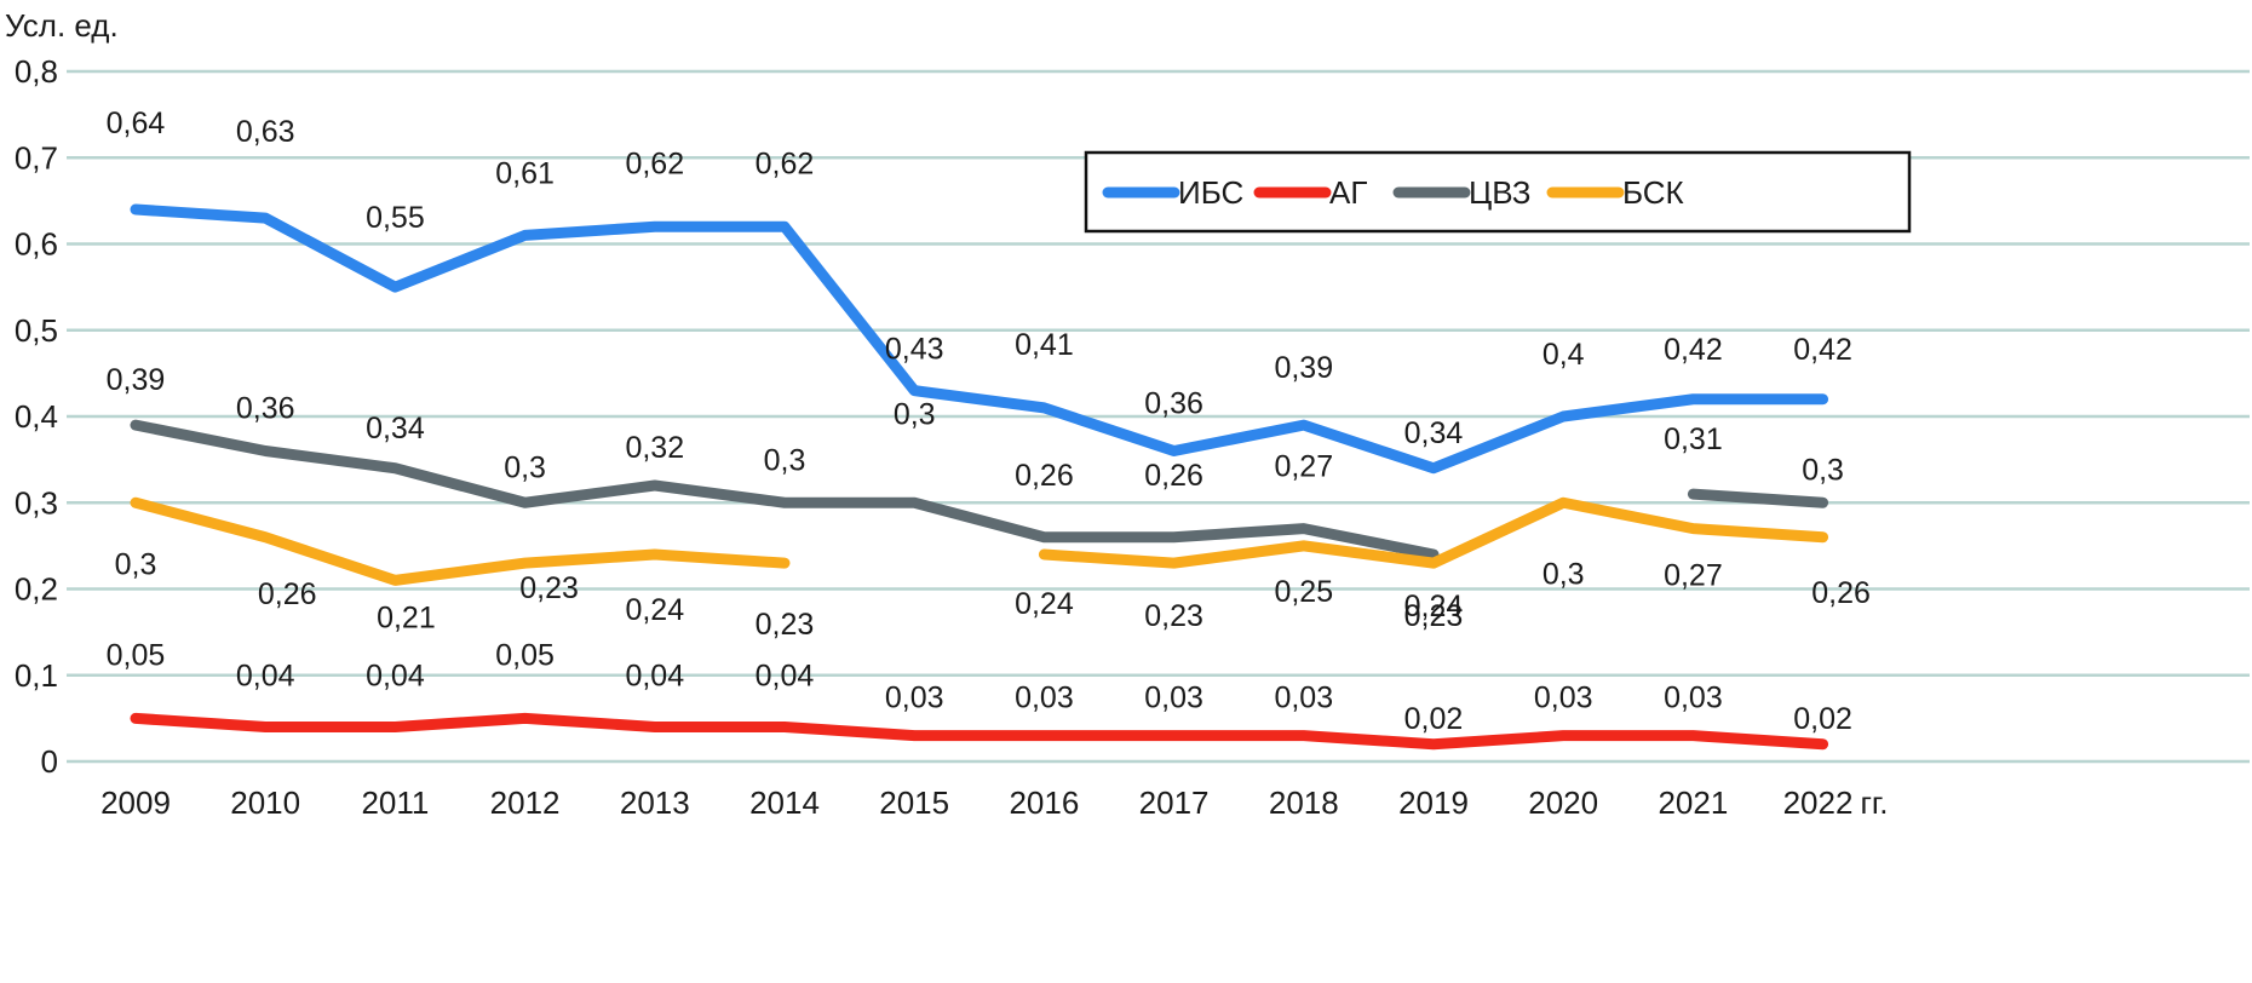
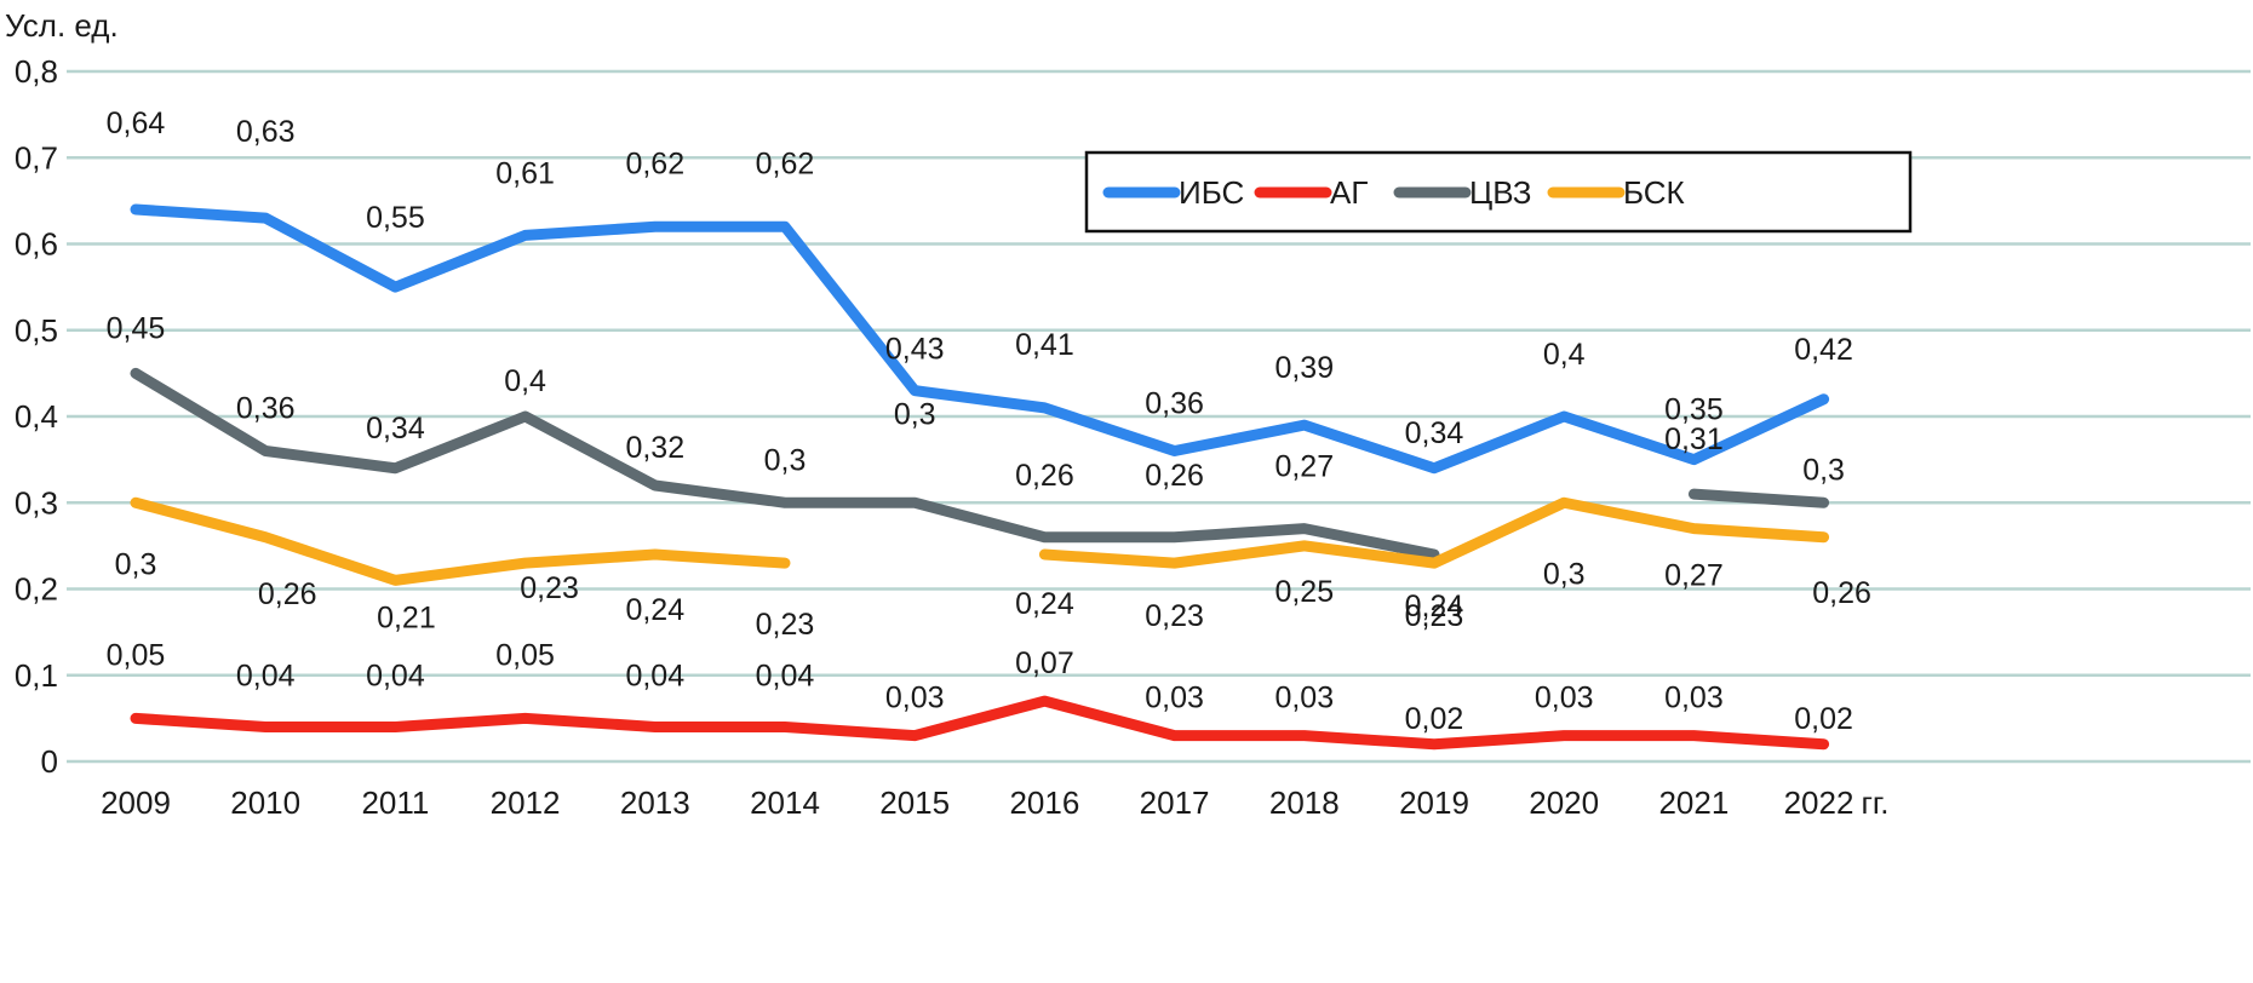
ЦВЗ/2009: 0,39 -> 0,45
ЦВЗ/2012: 0,3 -> 0,4
АГ/2016: 0,03 -> 0,07
ИБС/2021: 0,42 -> 0,35
